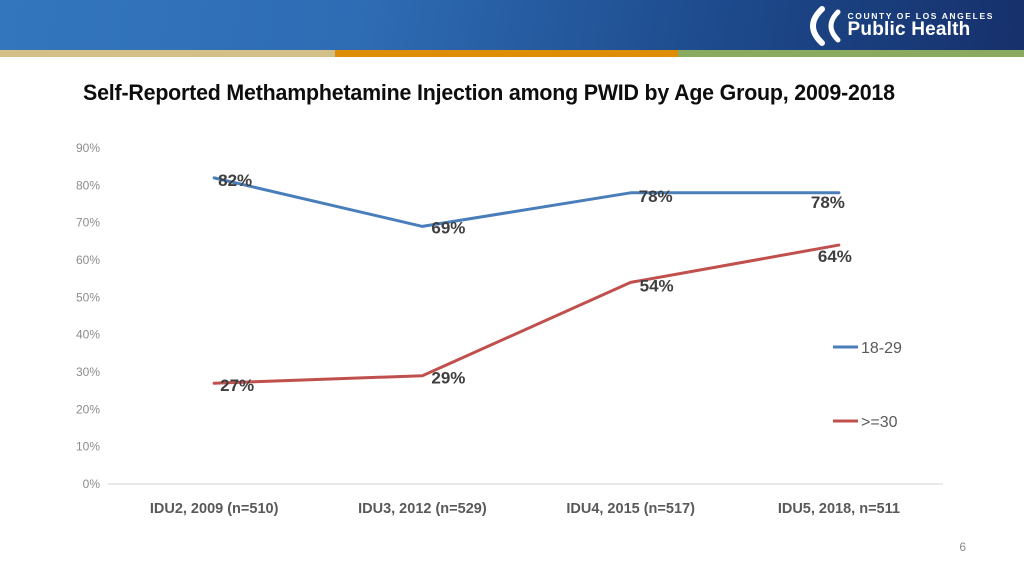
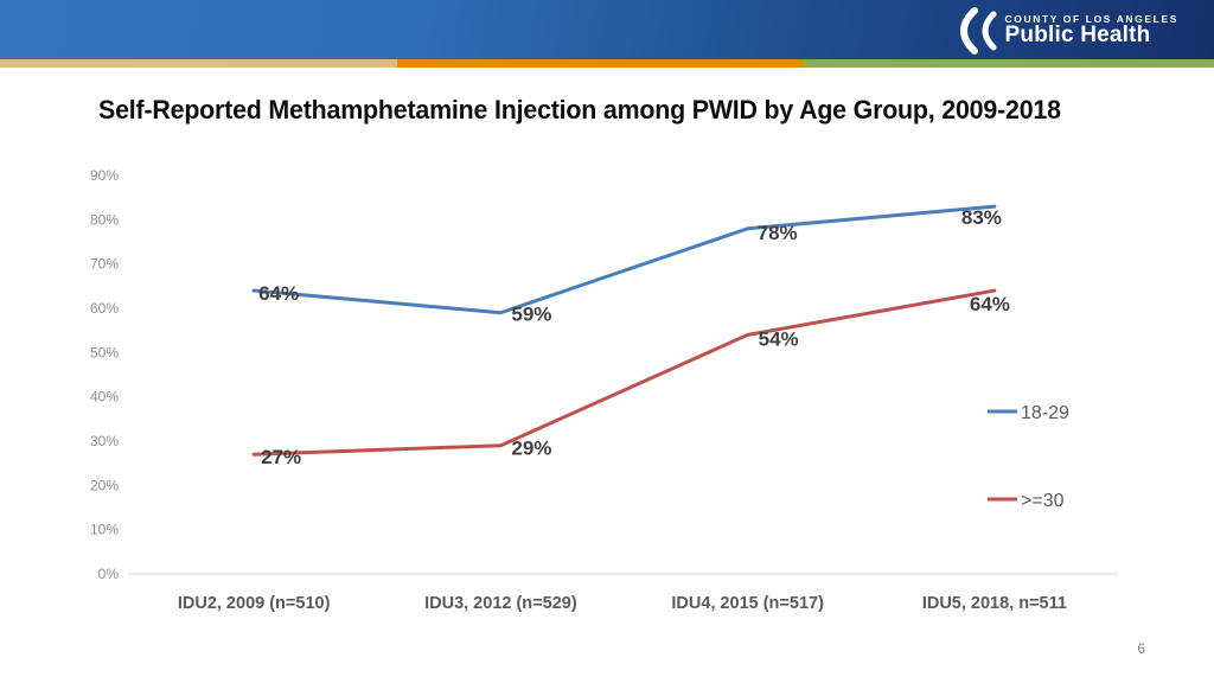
18-29/IDU2, 2009 (n=510): 82% -> 64%
18-29/IDU3, 2012 (n=529): 69% -> 59%
18-29/IDU5, 2018, n=511: 78% -> 83%
